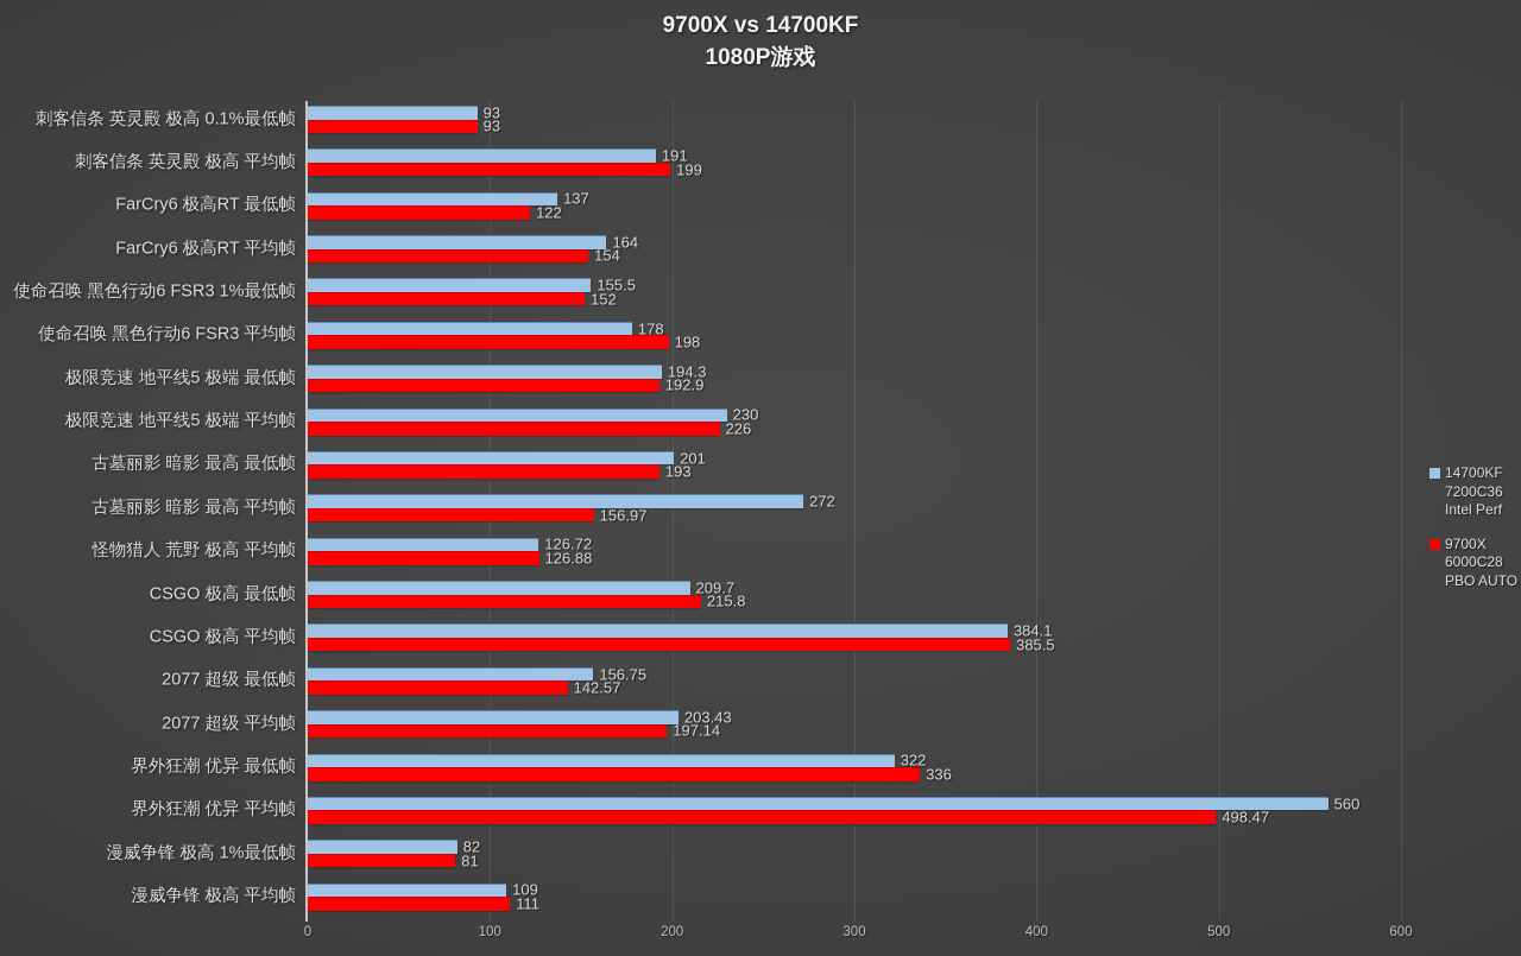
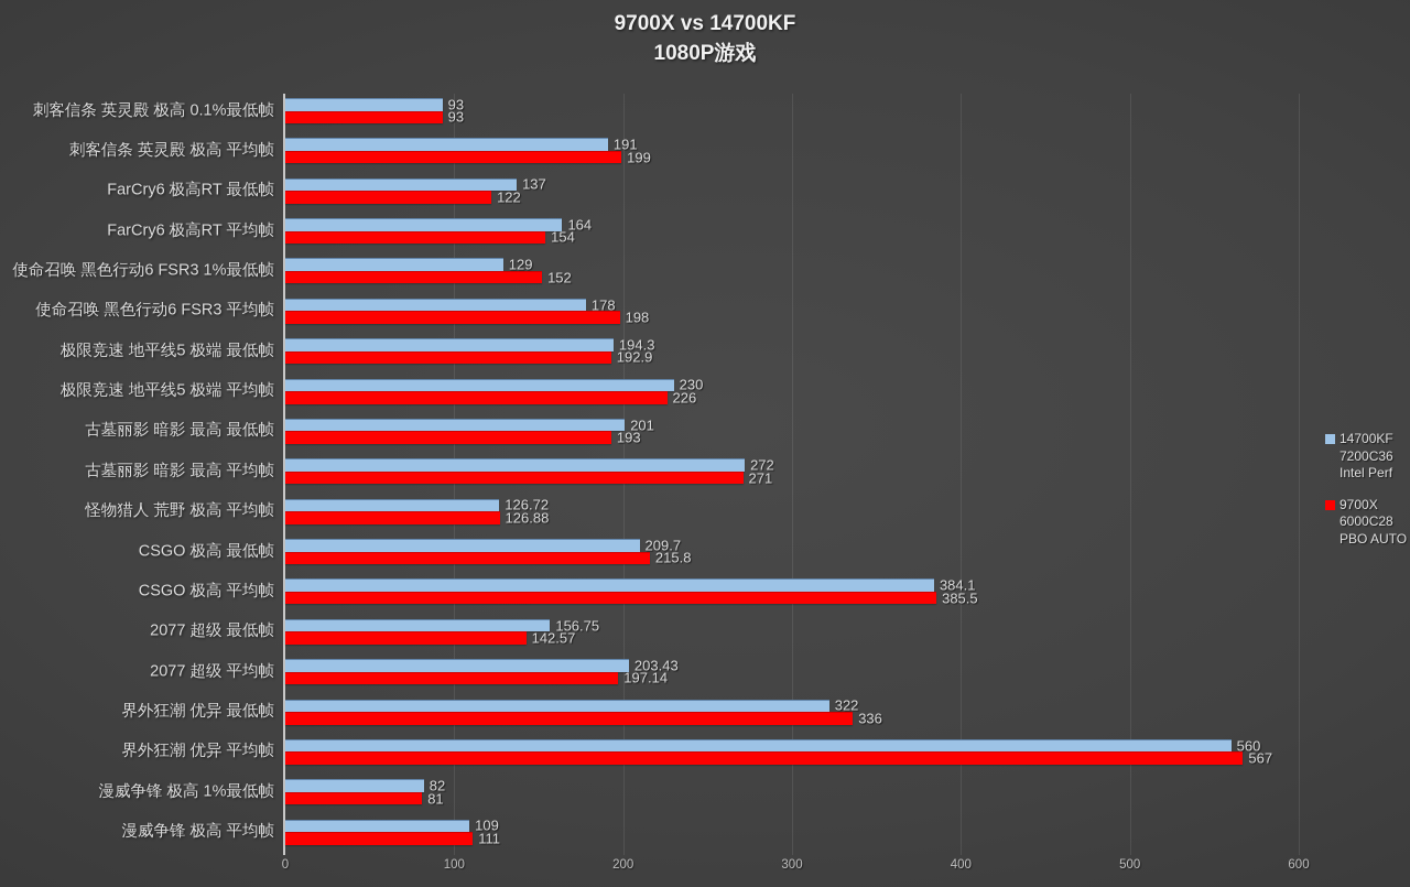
14700KF 7200C36 Intel Perf/使命召唤 黑色行动6 FSR3 1%最低帧: 155.5 -> 129
9700X 6000C28 PBO AUTO/古墓丽影 暗影 最高 平均帧: 156.97 -> 271
9700X 6000C28 PBO AUTO/界外狂潮 优异 平均帧: 498.47 -> 567
